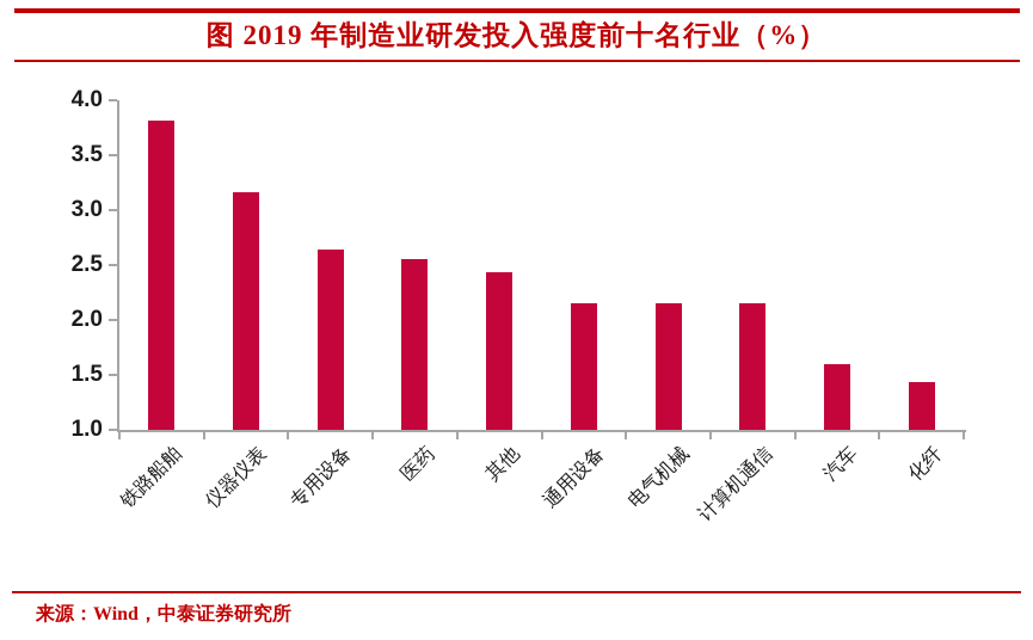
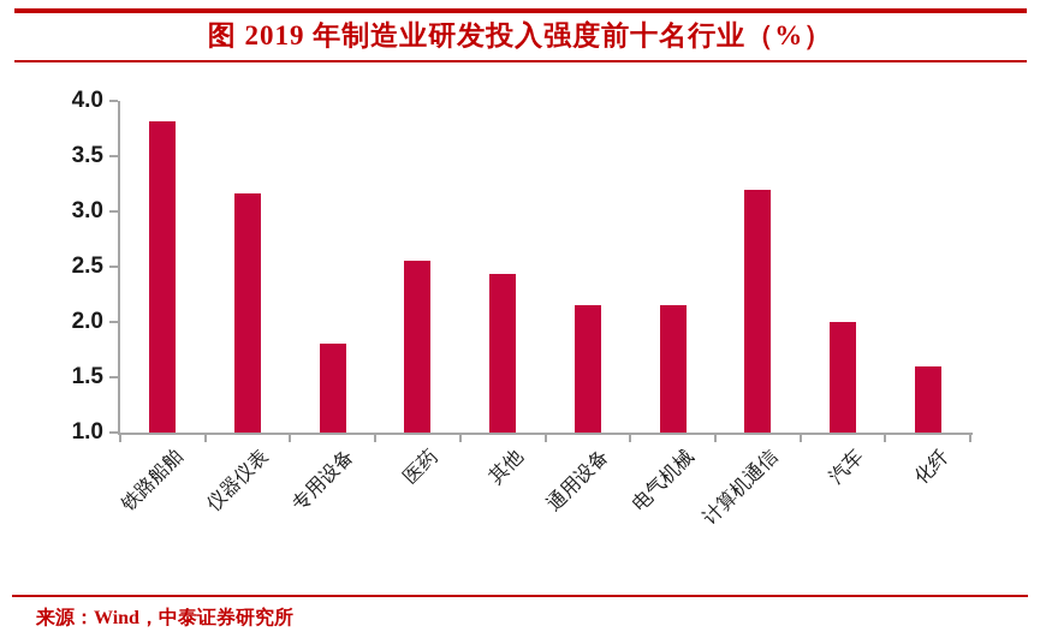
专用设备: 2.6 -> 1.8
计算机通信: 2.1 -> 3.2
汽车: 1.6 -> 2.0
化纤: 1.4 -> 1.6
